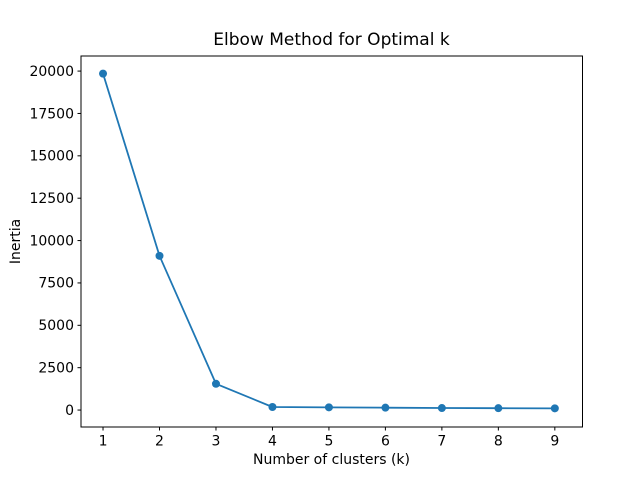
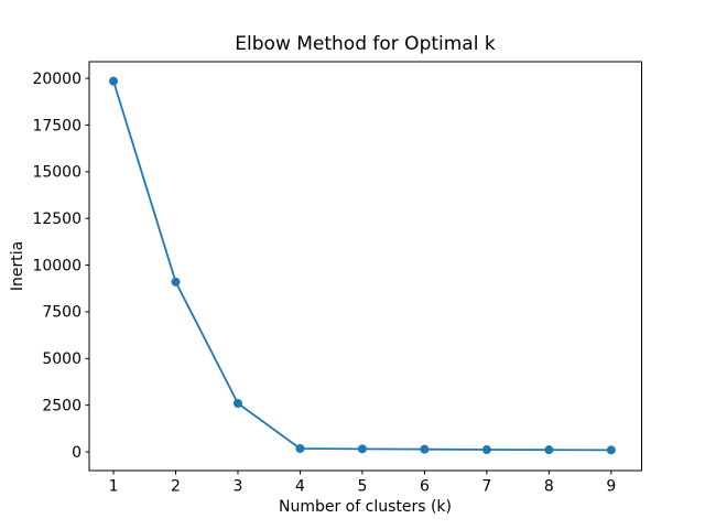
3: 1600 -> 2600
